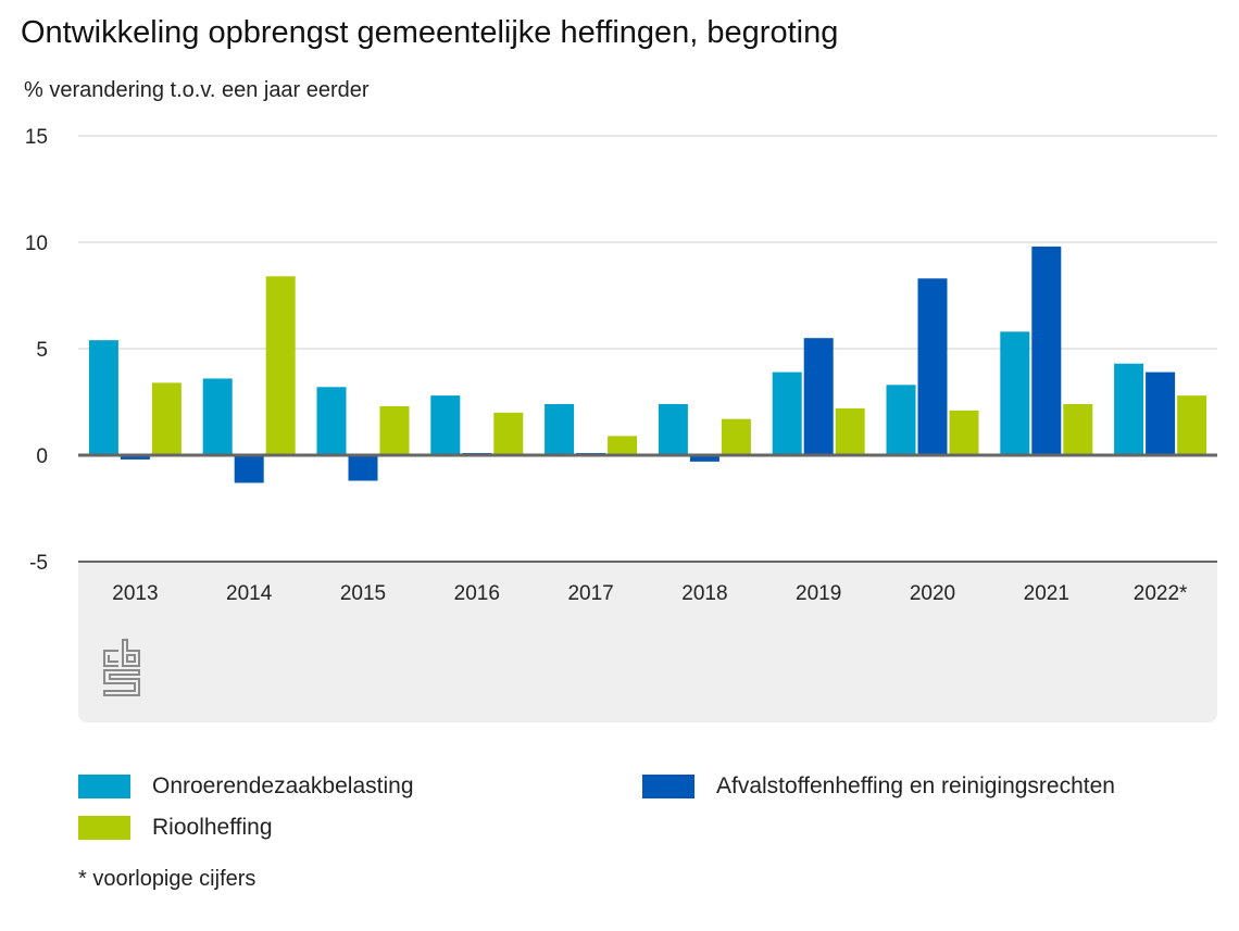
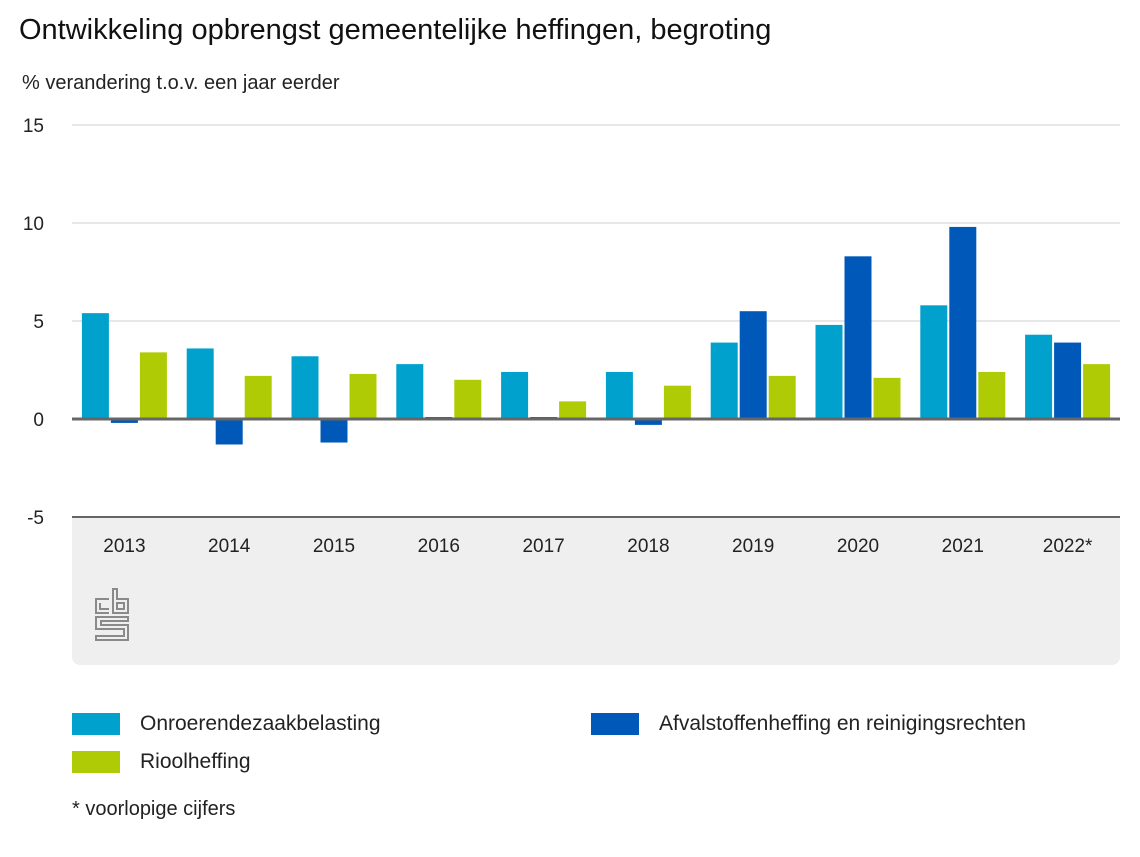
Rioolheffing/2014: 8.4 -> 2.2
Onroerendezaakbelasting/2020: 3.3 -> 4.8
